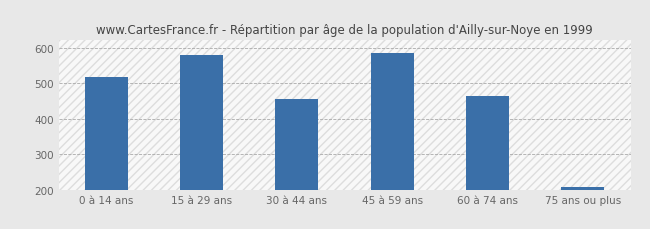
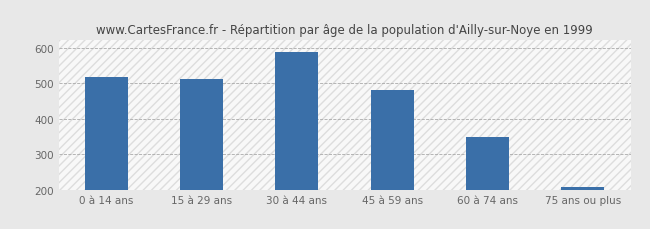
15 à 29 ans: 580 -> 512
30 à 44 ans: 455 -> 588
45 à 59 ans: 585 -> 480
60 à 74 ans: 465 -> 349
